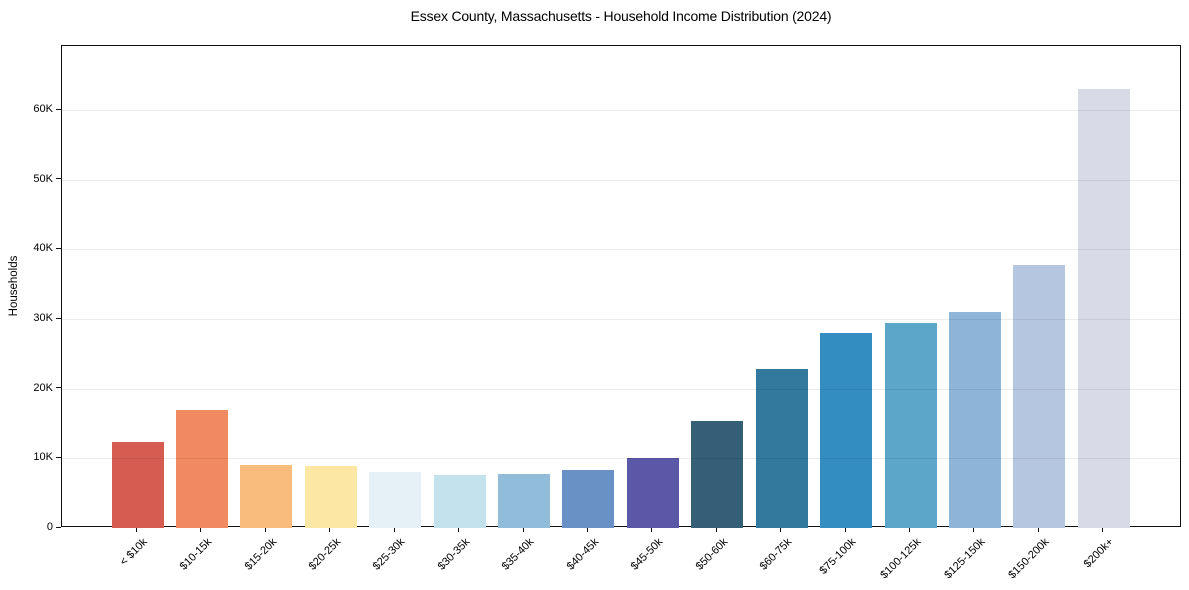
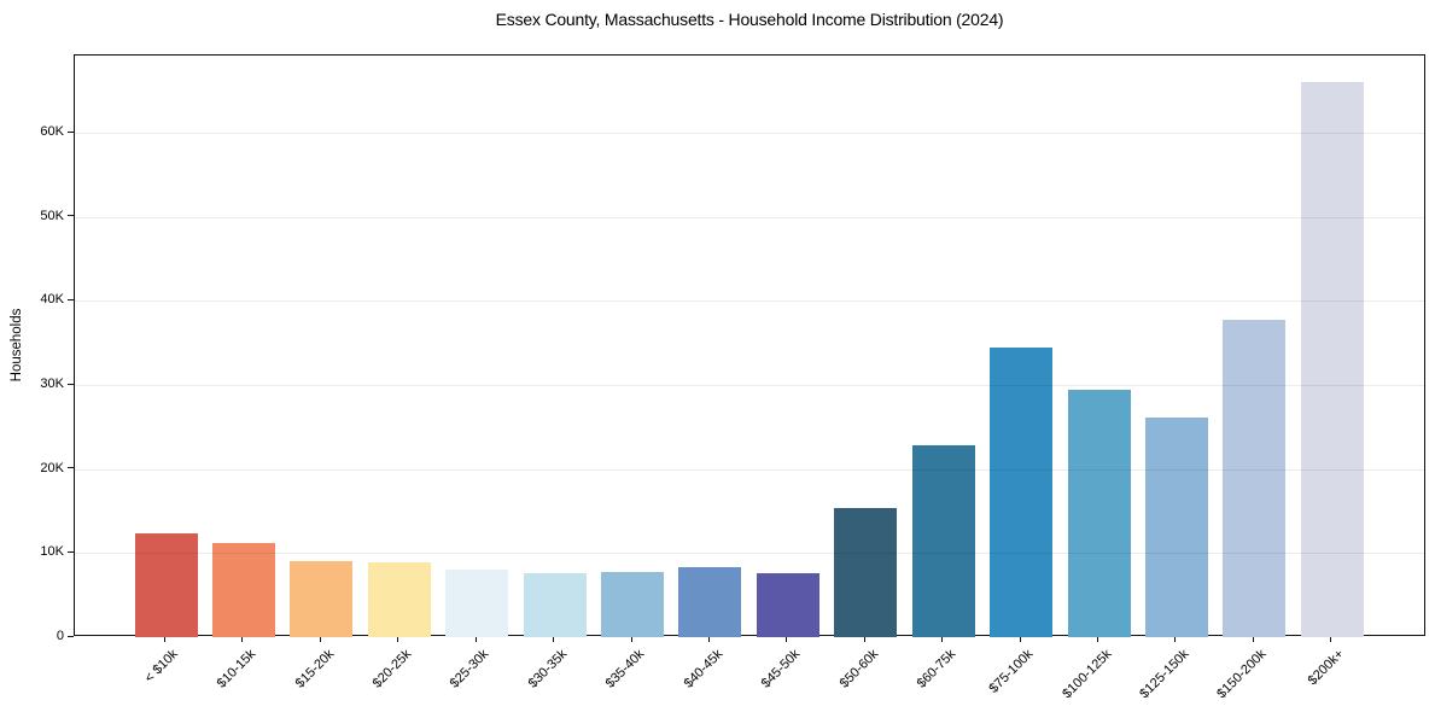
$10-15k: 17K -> 11K
$45-50k: 10K -> 8K
$75-100k: 28K -> 34K
$125-150k: 31K -> 26K
$200k+: 63K -> 66K
